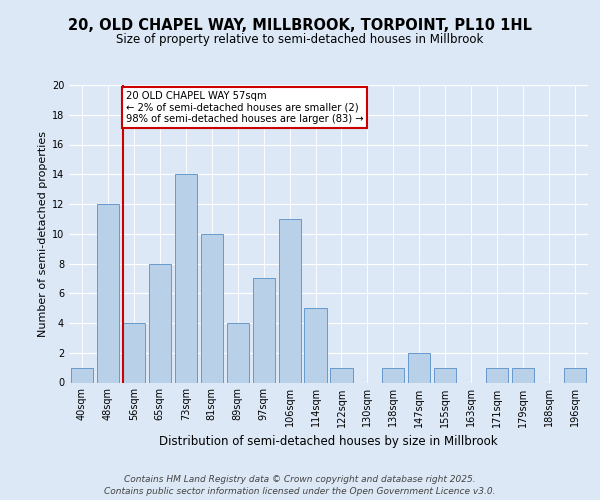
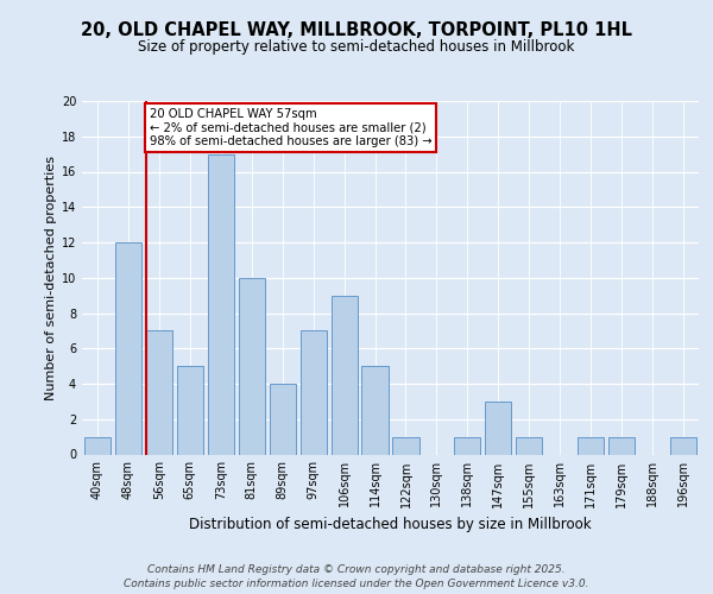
56sqm: 4 -> 7
65sqm: 8 -> 5
73sqm: 14 -> 17
106sqm: 11 -> 9
147sqm: 2 -> 3
